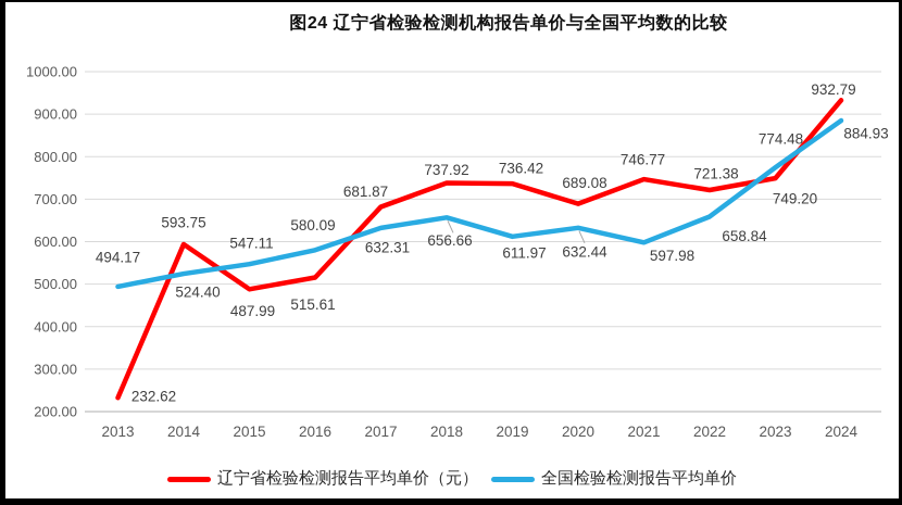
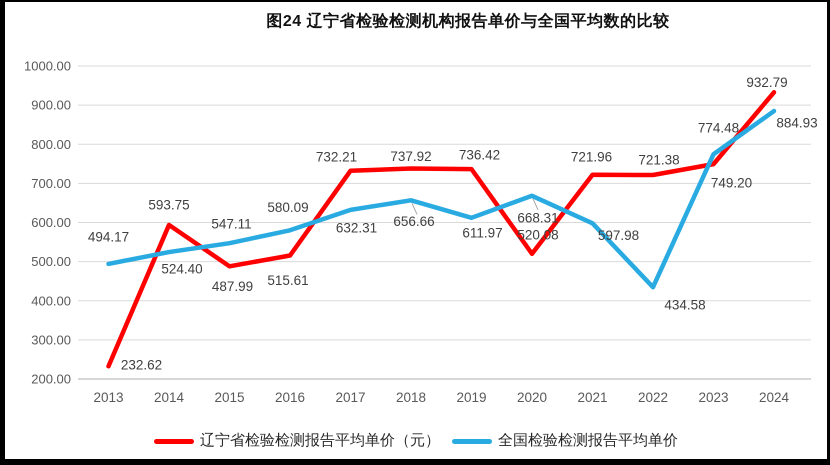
辽宁省检验检测报告平均单价（元）/2017: 681.87 -> 732.21
辽宁省检验检测报告平均单价（元）/2020: 689.08 -> 520.08
全国检验检测报告平均单价/2020: 632.44 -> 668.31
辽宁省检验检测报告平均单价（元）/2021: 746.77 -> 721.96
全国检验检测报告平均单价/2022: 658.84 -> 434.58
